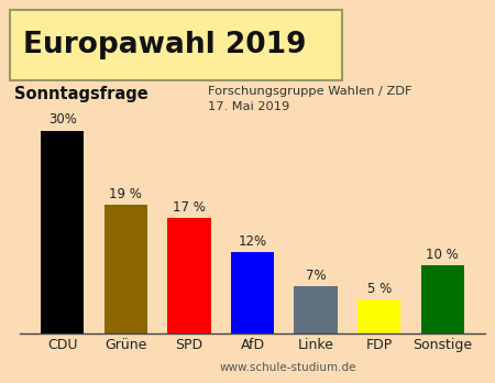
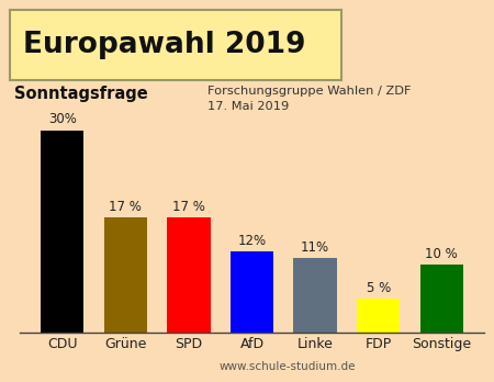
Grüne: 19 -> 17
Linke: 7% -> 11%
